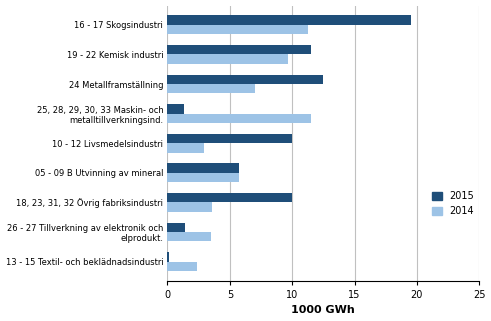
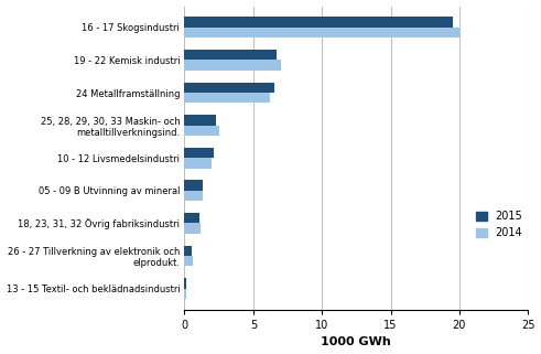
2014/16 - 17 Skogsindustri: 11.3 -> 20.0
2015/19 - 22 Kemisk industri: 11.5 -> 6.7
2014/19 - 22 Kemisk industri: 9.7 -> 7.0
2015/24 Metallframställning: 12.5 -> 6.5
2014/24 Metallframställning: 7.0 -> 6.2
2015/25, 28, 29, 30, 33 Maskin- och metalltillverkningsind.: 1.3 -> 2.3
2014/25, 28, 29, 30, 33 Maskin- och metalltillverkningsind.: 11.5 -> 2.5
2015/10 - 12 Livsmedelsindustri: 10.0 -> 2.1
2014/10 - 12 Livsmedelsindustri: 2.9 -> 2.0
2015/05 - 09 B Utvinning av mineral: 5.7 -> 1.3
2014/05 - 09 B Utvinning av mineral: 5.7 -> 1.4
2015/18, 23, 31, 32 Övrig fabriksindustri: 10.0 -> 1.1
2014/18, 23, 31, 32 Övrig fabriksindustri: 3.6 -> 1.1
2015/26 - 27 Tillverkning av elektronik och elprodukt.: 1.4 -> 0.5
2014/26 - 27 Tillverkning av elektronik och elprodukt.: 3.5 -> 0.6
2014/13 - 15 Textil- och beklädnadsindustri: 2.4 -> 0.1
